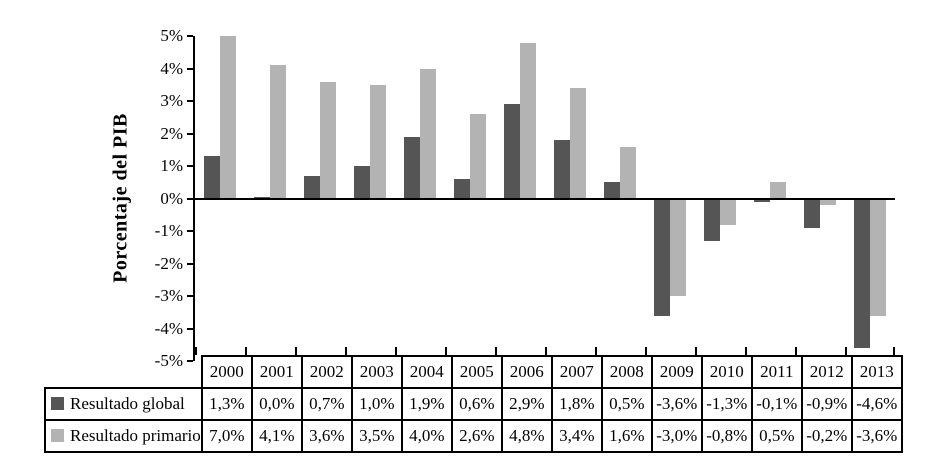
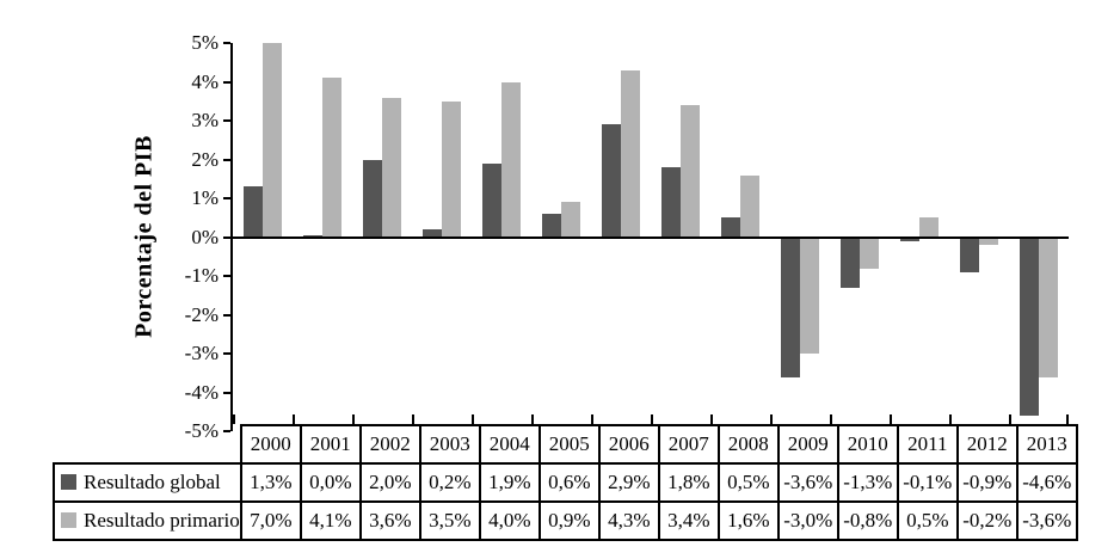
Resultado global/2002: 0,7% -> 2,0%
Resultado global/2003: 1,0% -> 0,2%
Resultado primario/2005: 2,6% -> 0,9%
Resultado primario/2006: 4,8% -> 4,3%
